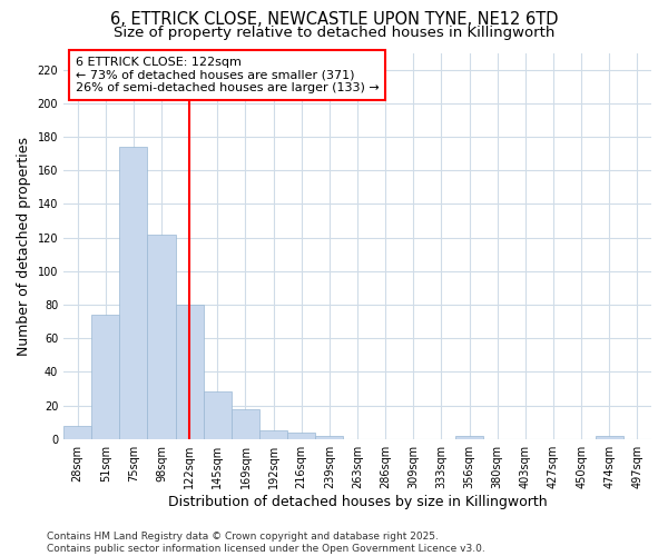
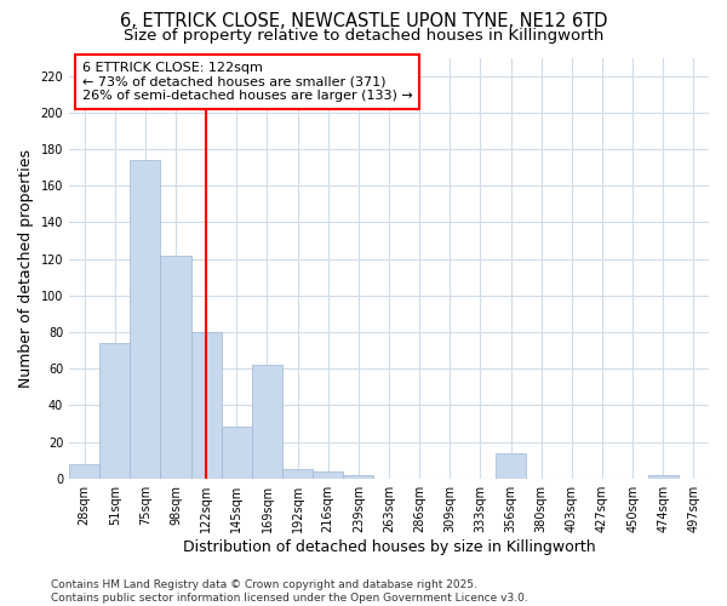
169sqm: 18 -> 62
356sqm: 2 -> 14
